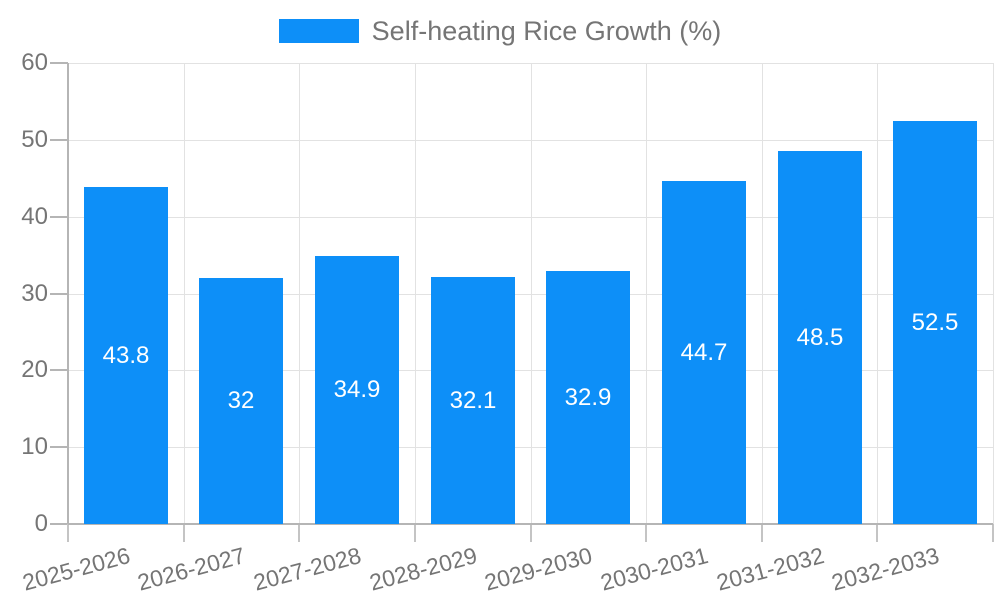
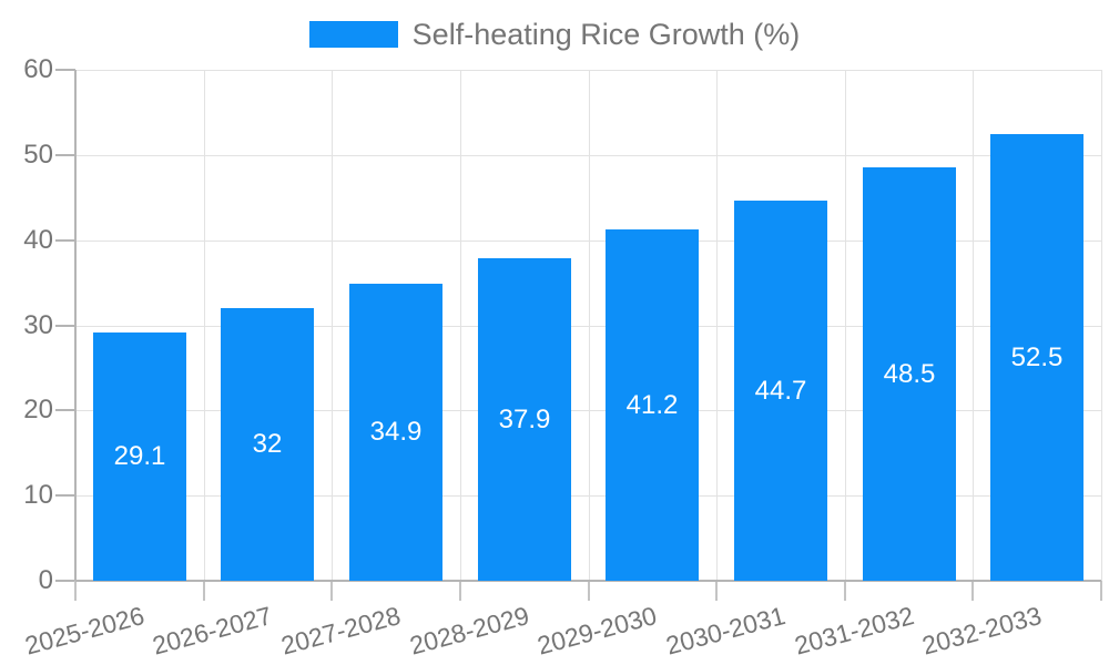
2025-2026: 43.8 -> 29.1
2028-2029: 32.1 -> 37.9
2029-2030: 32.9 -> 41.2
